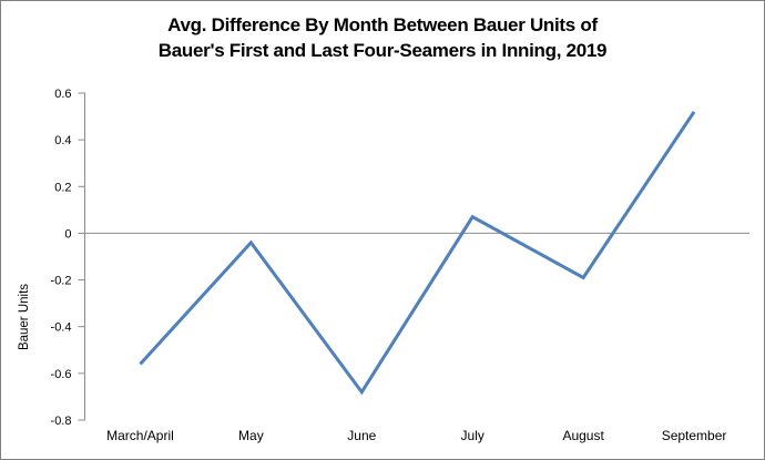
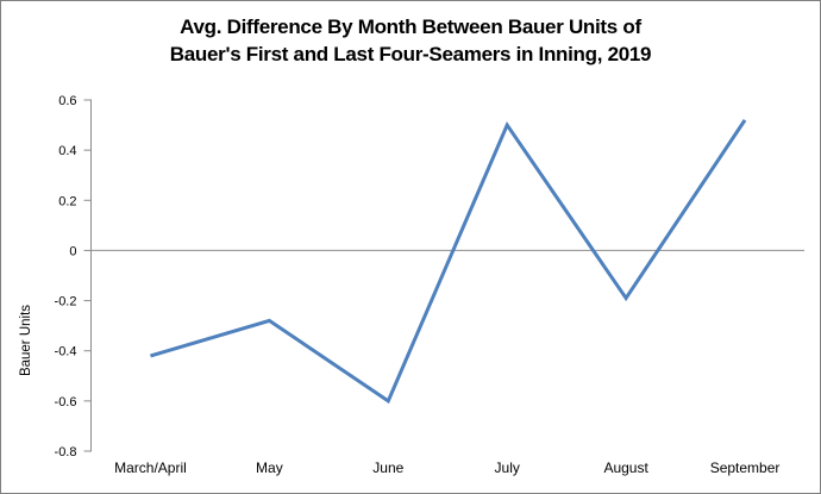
March/April: -0.56 -> -0.42
May: -0.04 -> -0.28
June: -0.68 -> -0.60
July: 0.07 -> 0.50
